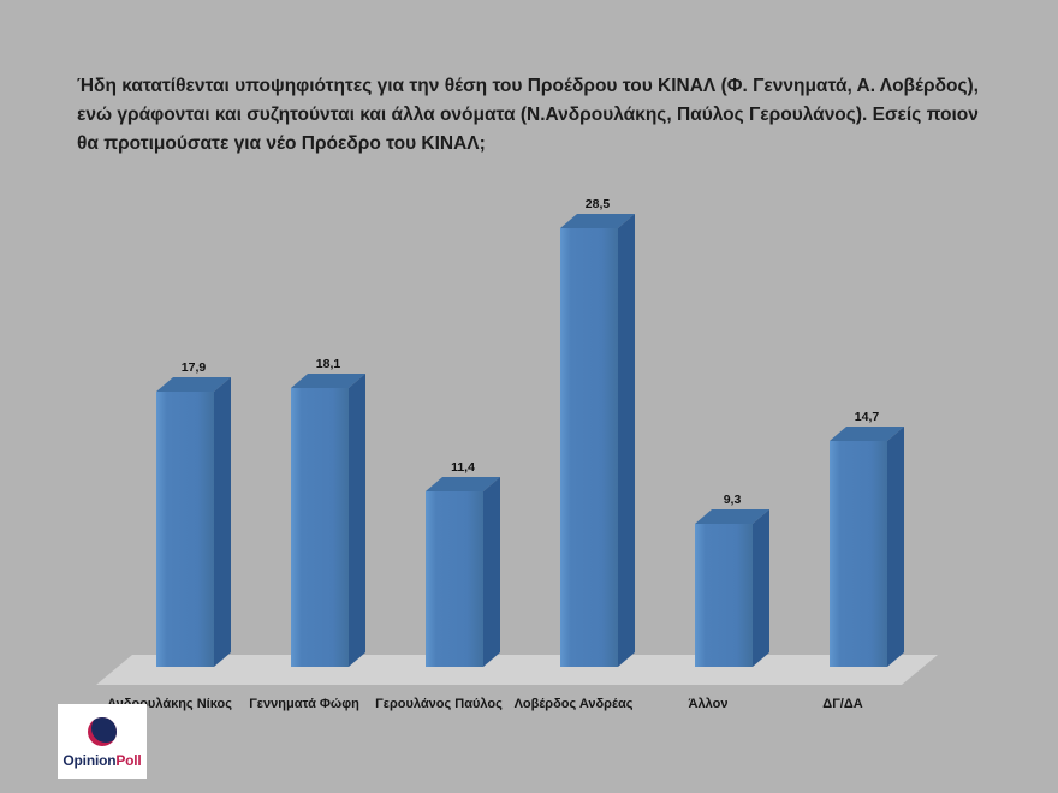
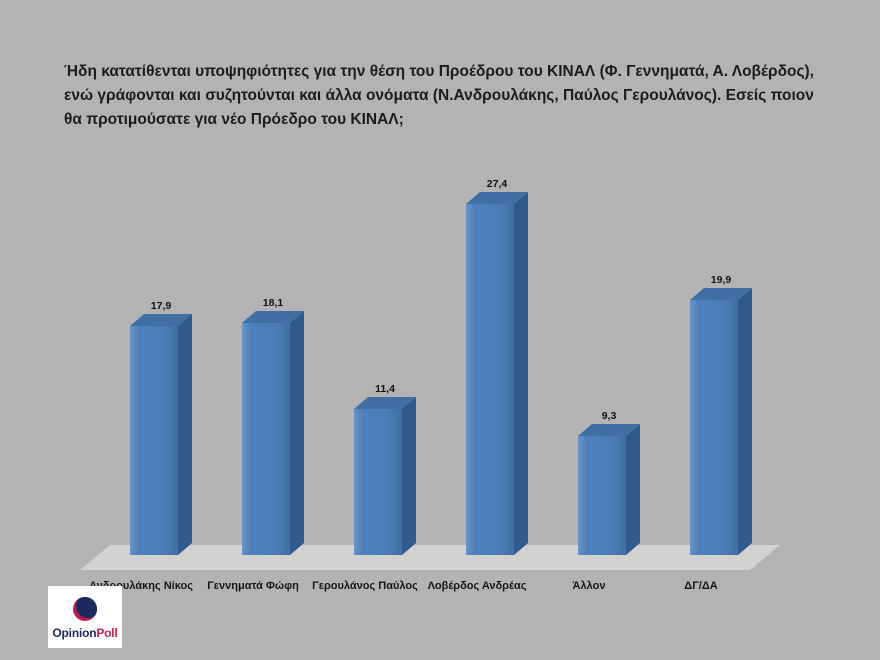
Λοβέρδος Ανδρέας: 28,5 -> 27,4
ΔΓ/ΔΑ: 14,7 -> 19,9
